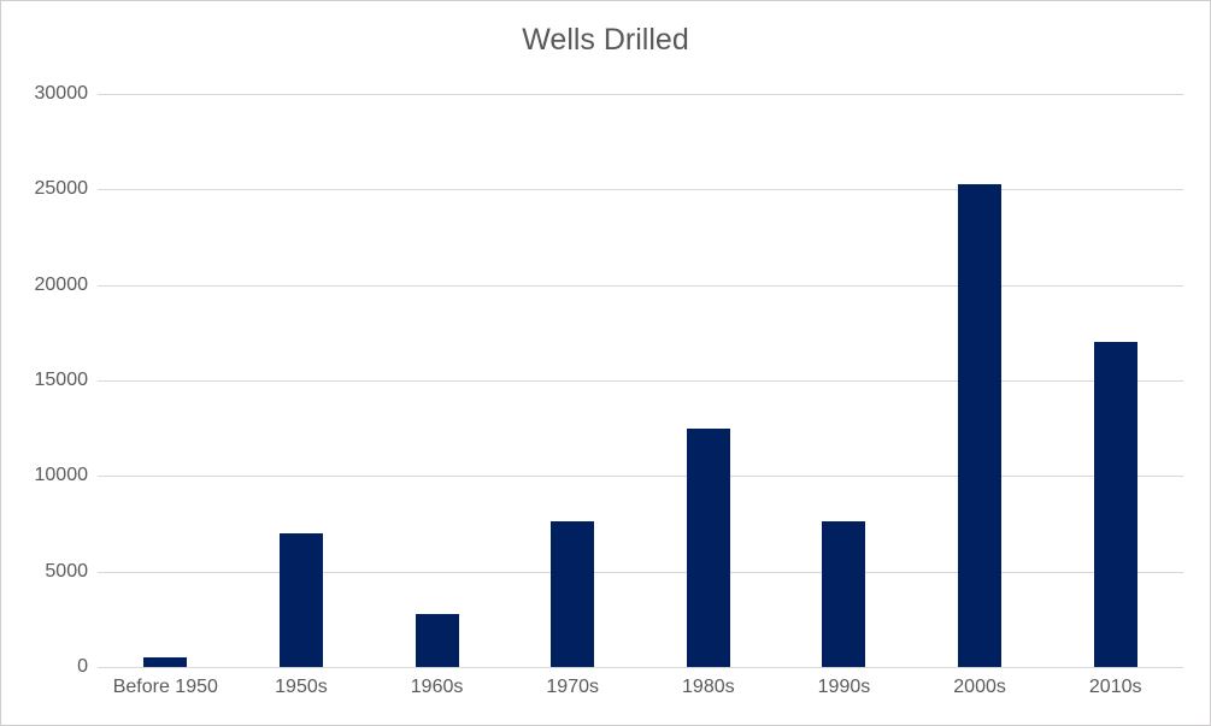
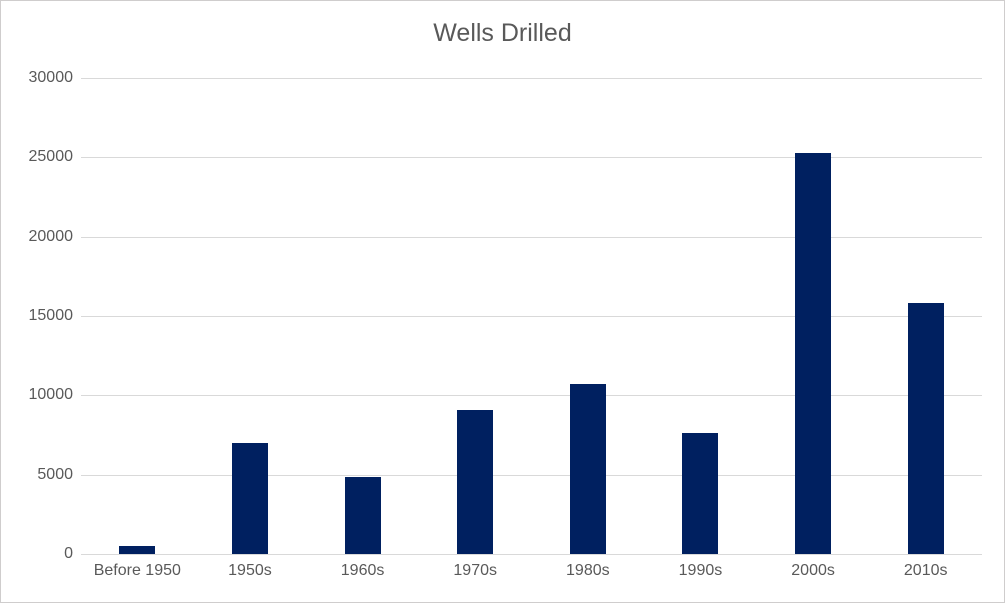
1960s: 2800 -> 4800
1970s: 7600 -> 9100
1980s: 12500 -> 10700
2010s: 17000 -> 15800
